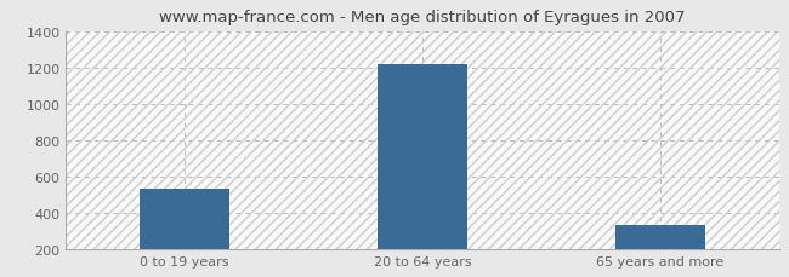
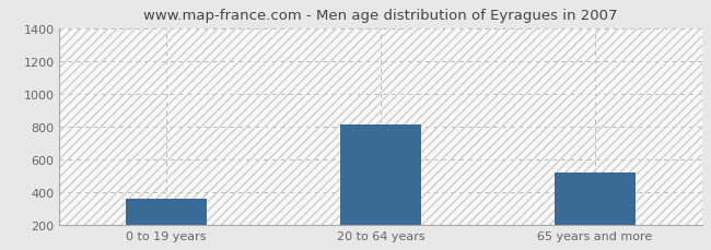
0 to 19 years: 530 -> 360
20 to 64 years: 1220 -> 810
65 years and more: 330 -> 520
